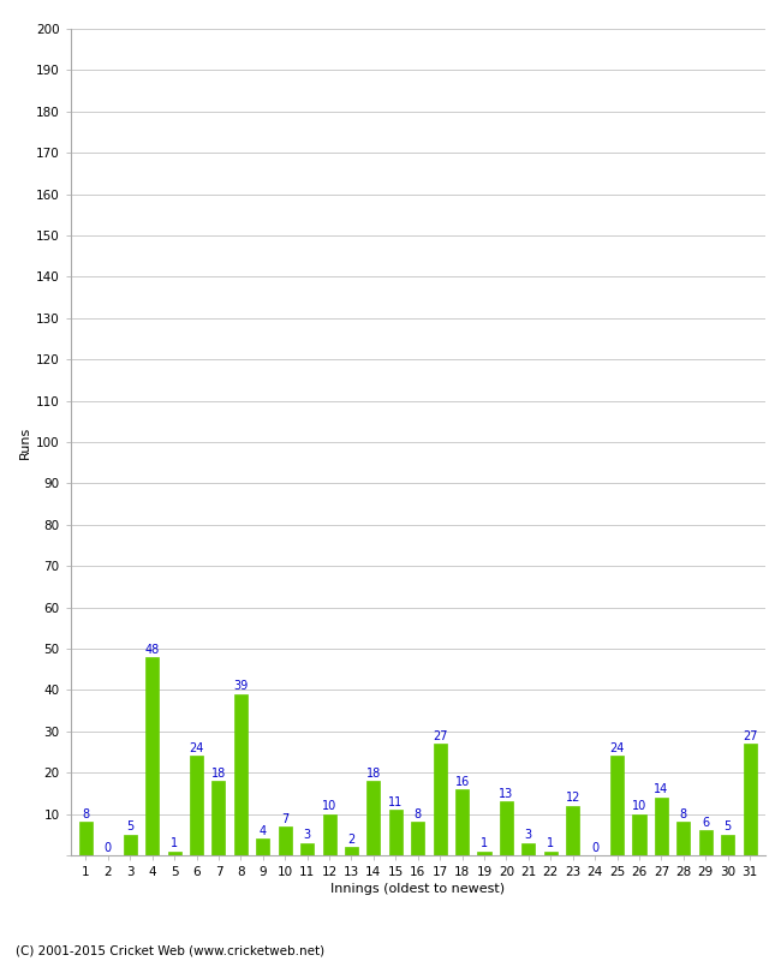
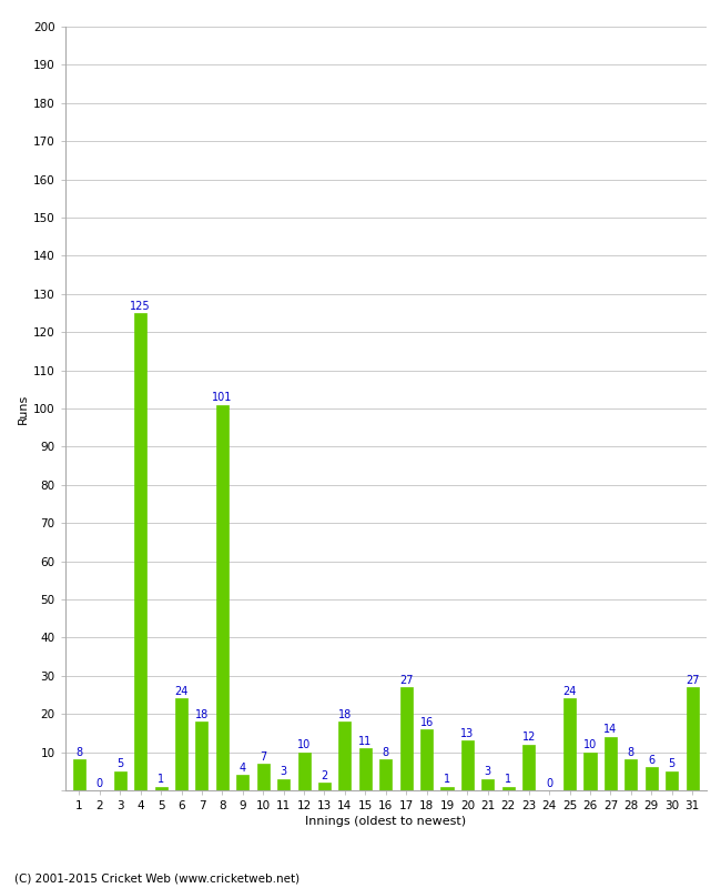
4: 48 -> 125
8: 39 -> 101
